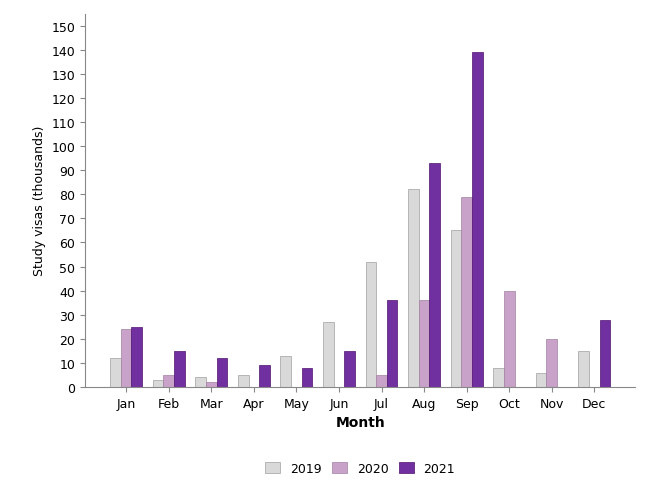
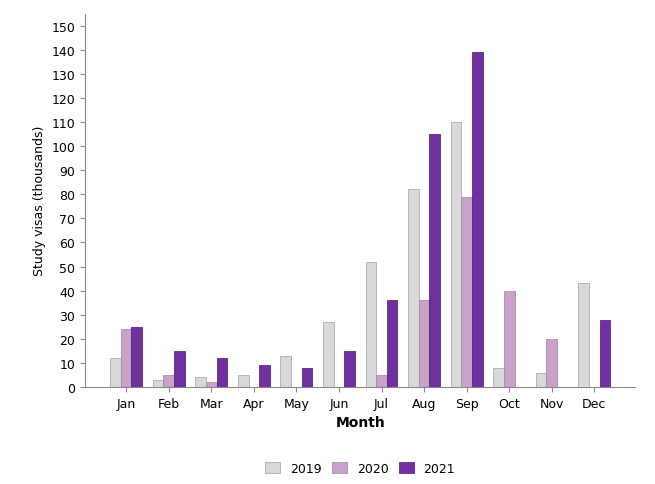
2021/Aug: 93 -> 105
2019/Sep: 65 -> 110
2019/Dec: 15 -> 43
